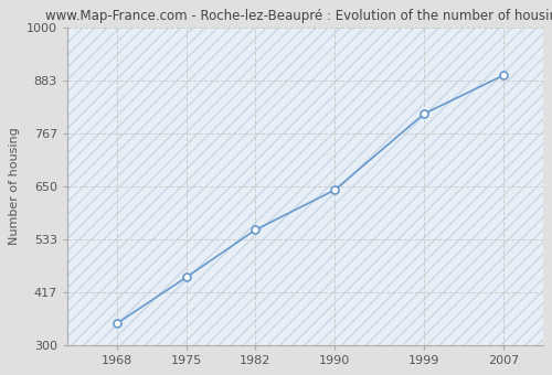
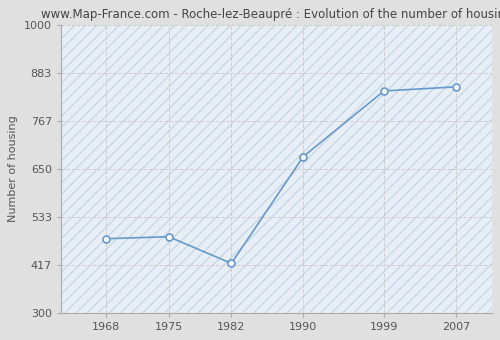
1968: 347 -> 480
1975: 449 -> 485
1982: 554 -> 420
1990: 642 -> 680
1999: 810 -> 840
2007: 895 -> 850
